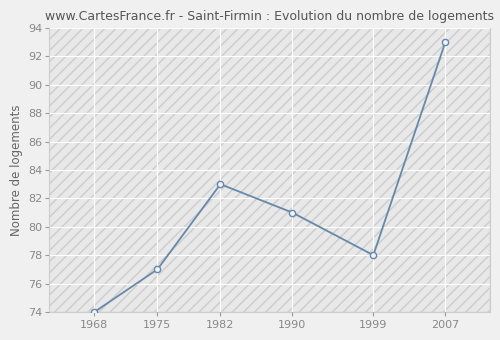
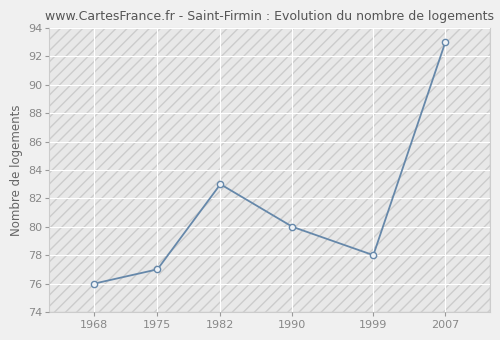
1968: 74 -> 76
1990: 81 -> 80
